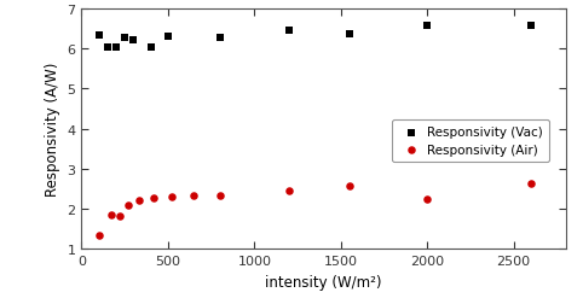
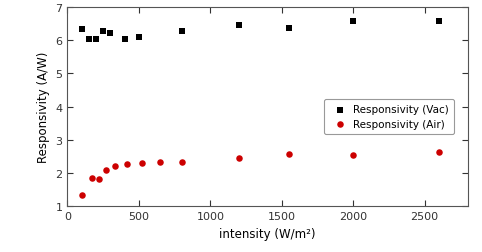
Responsivity (Vac)/500: 6.30 -> 6.08
Responsivity (Air)/2000: 2.25 -> 2.55
